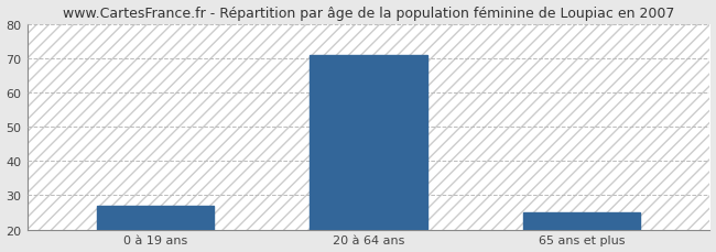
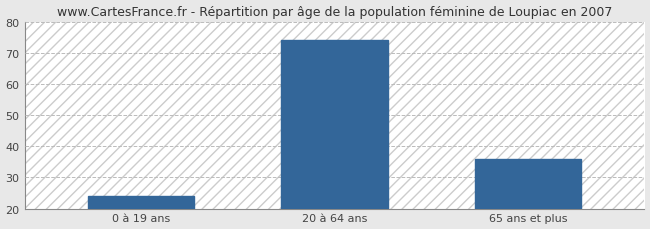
0 à 19 ans: 27 -> 24
20 à 64 ans: 71 -> 74
65 ans et plus: 25 -> 36
